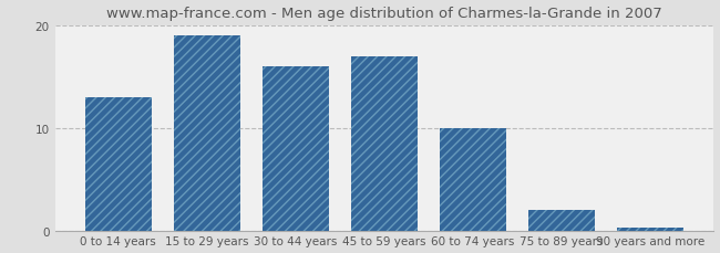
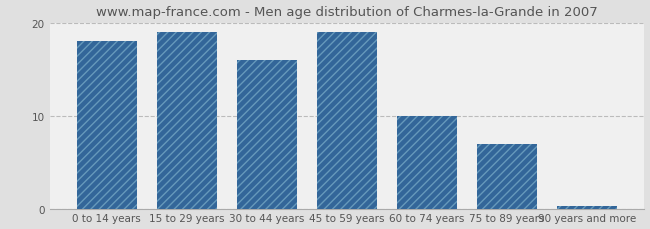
0 to 14 years: 13.0 -> 18.0
45 to 59 years: 17.0 -> 19.0
75 to 89 years: 2.0 -> 7.0
